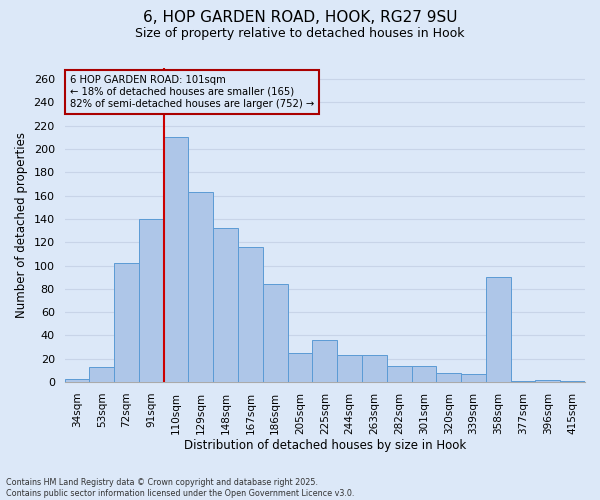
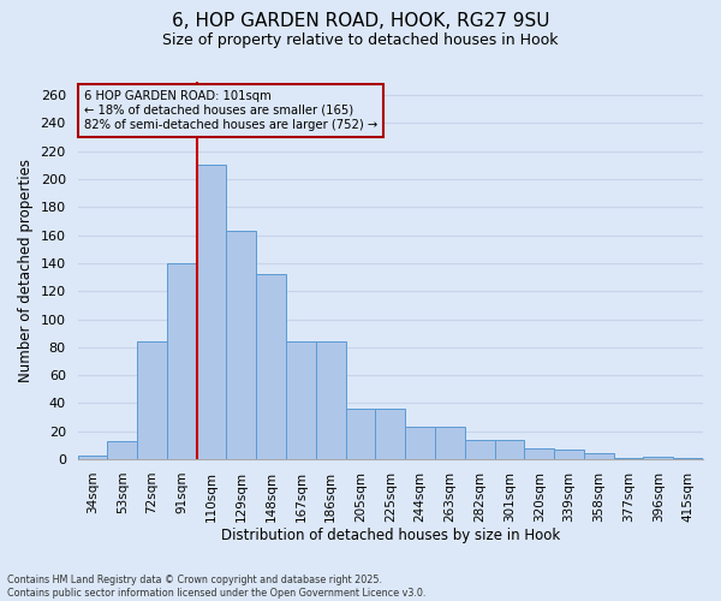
72sqm: 102 -> 84
167sqm: 116 -> 84
205sqm: 25 -> 36
358sqm: 90 -> 4
